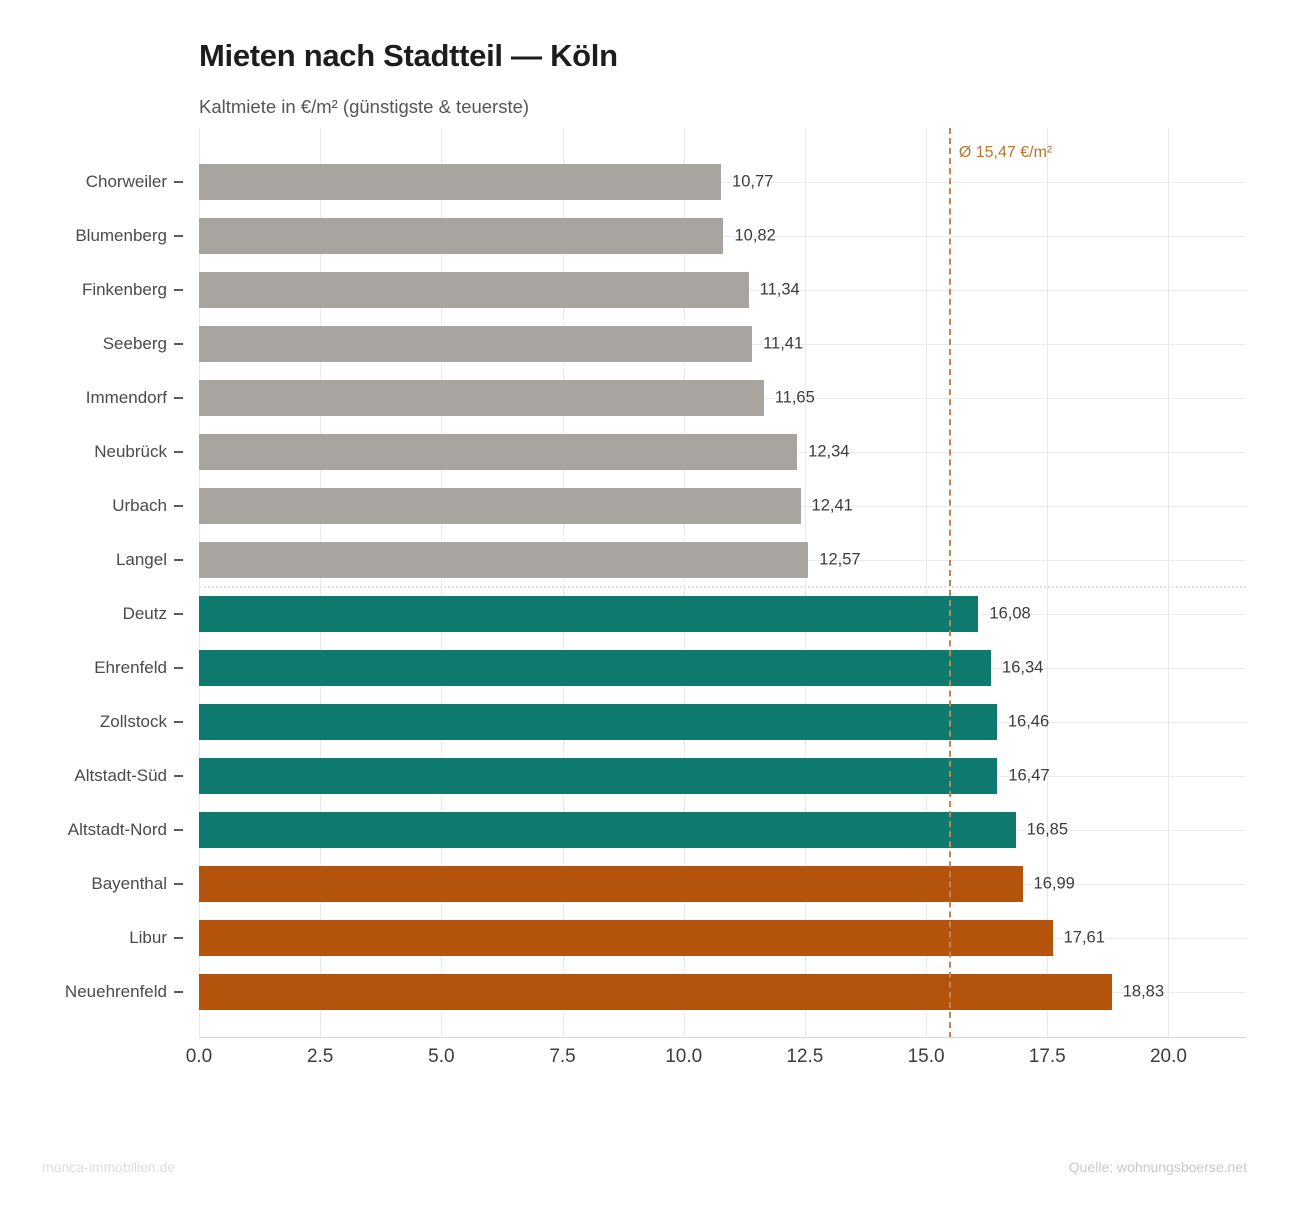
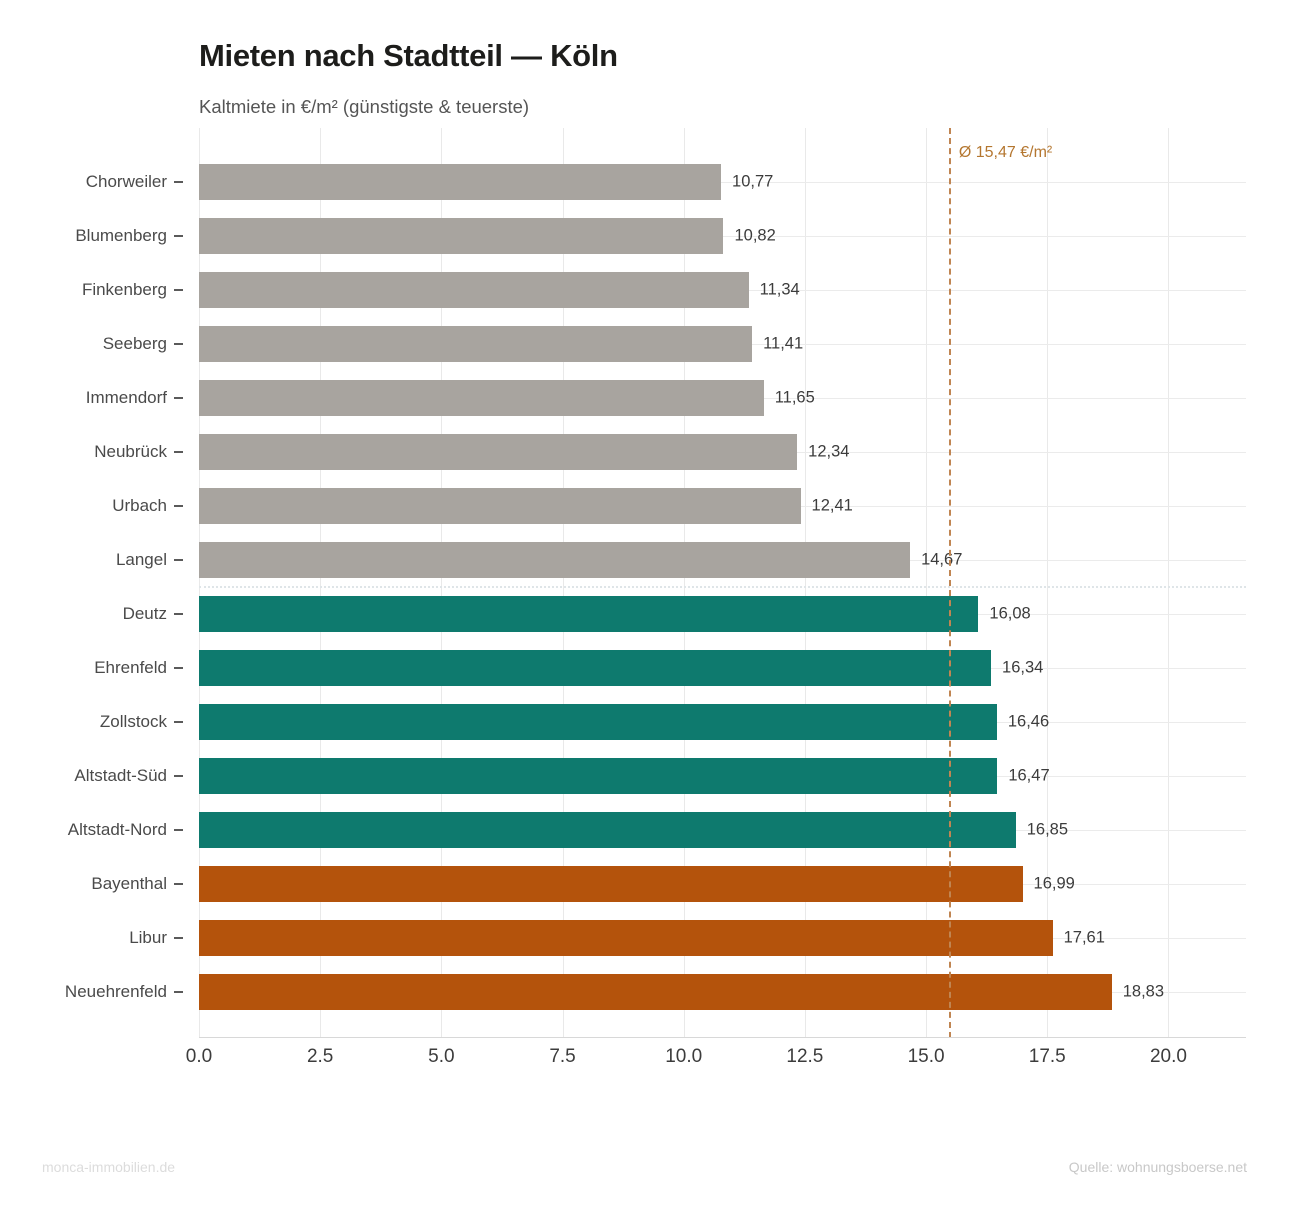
Langel: 12,57 -> 14,67
